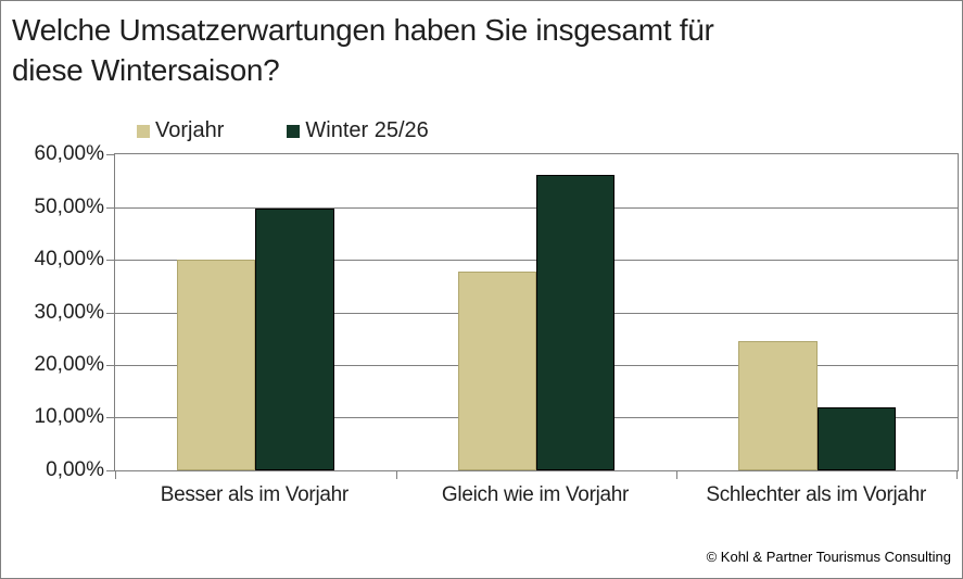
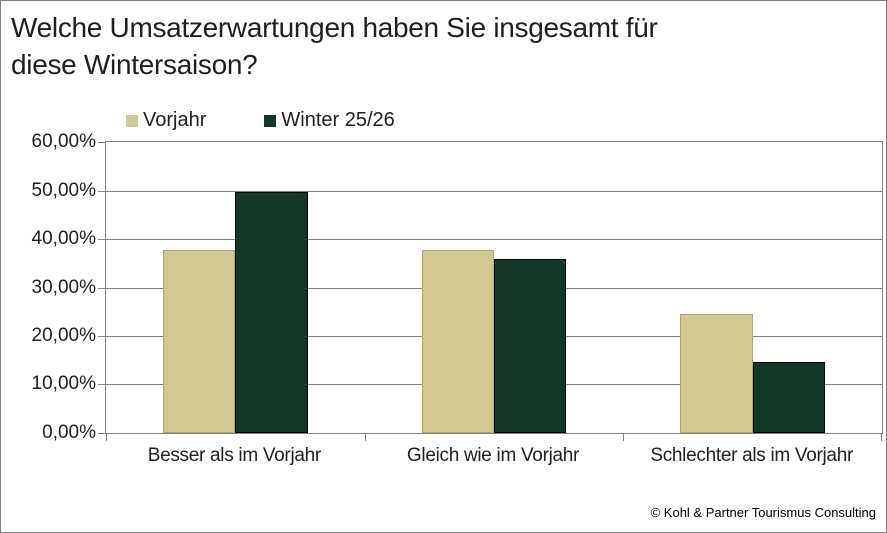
Vorjahr/Besser als im Vorjahr: 40% -> 38%
Winter 25/26/Gleich wie im Vorjahr: 56% -> 36%
Winter 25/26/Schlechter als im Vorjahr: 12% -> 15%
